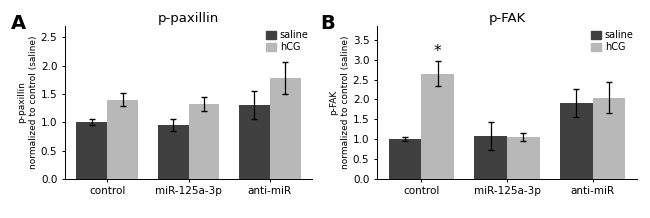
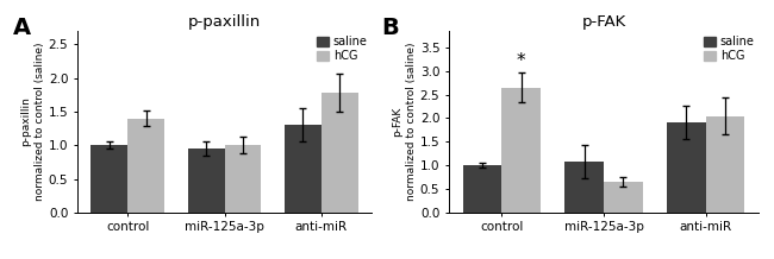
p-paxillin/hCG/miR-125a-3p: 1.32 -> 1.00
p-FAK/hCG/miR-125a-3p: 1.05 -> 0.65
